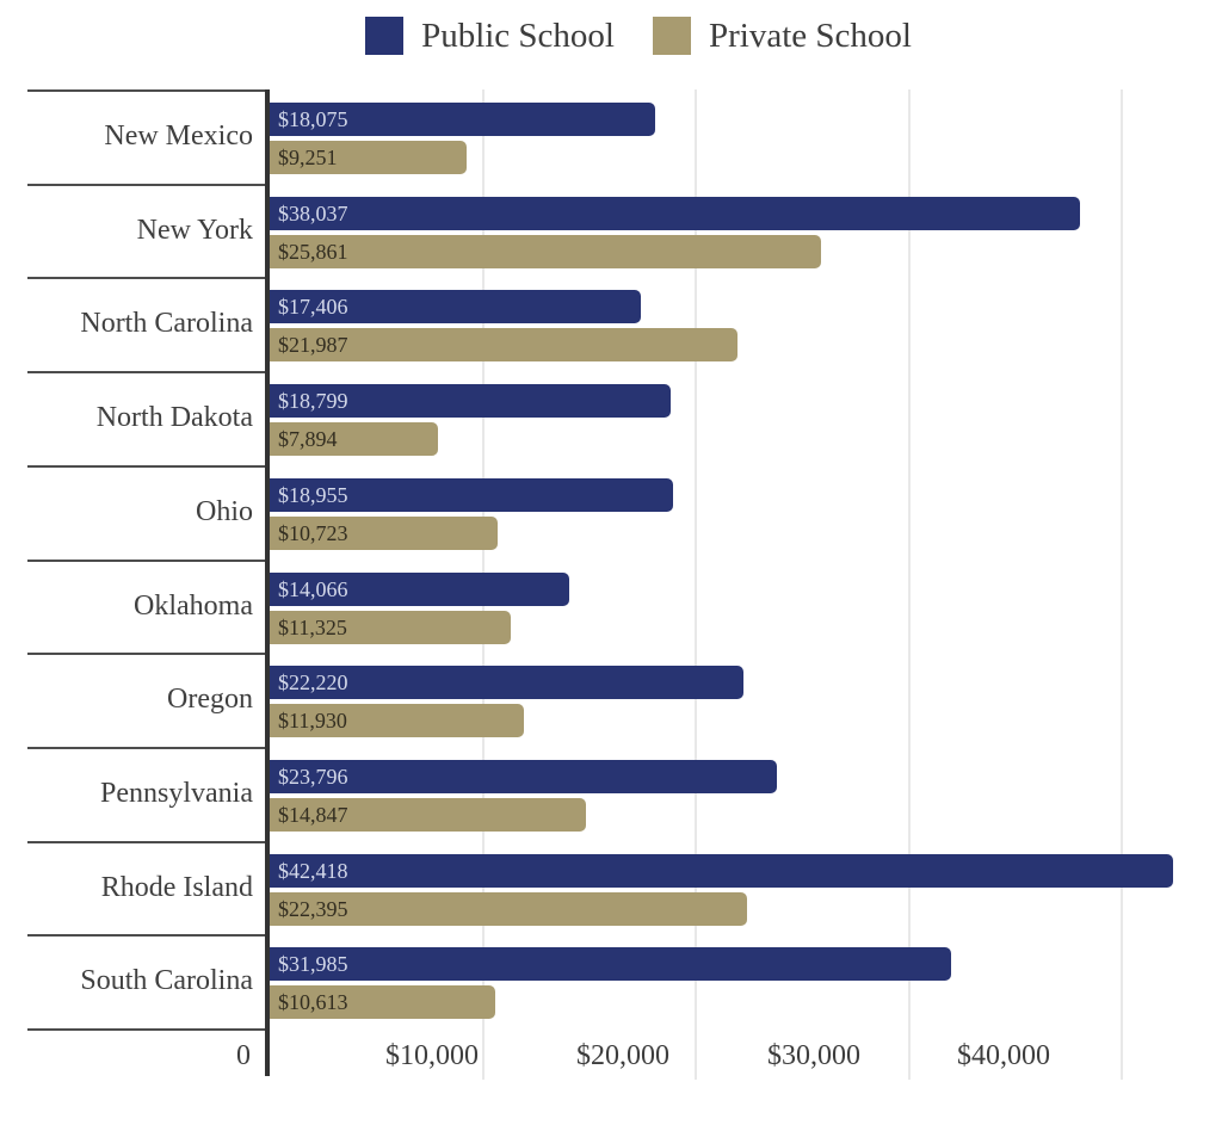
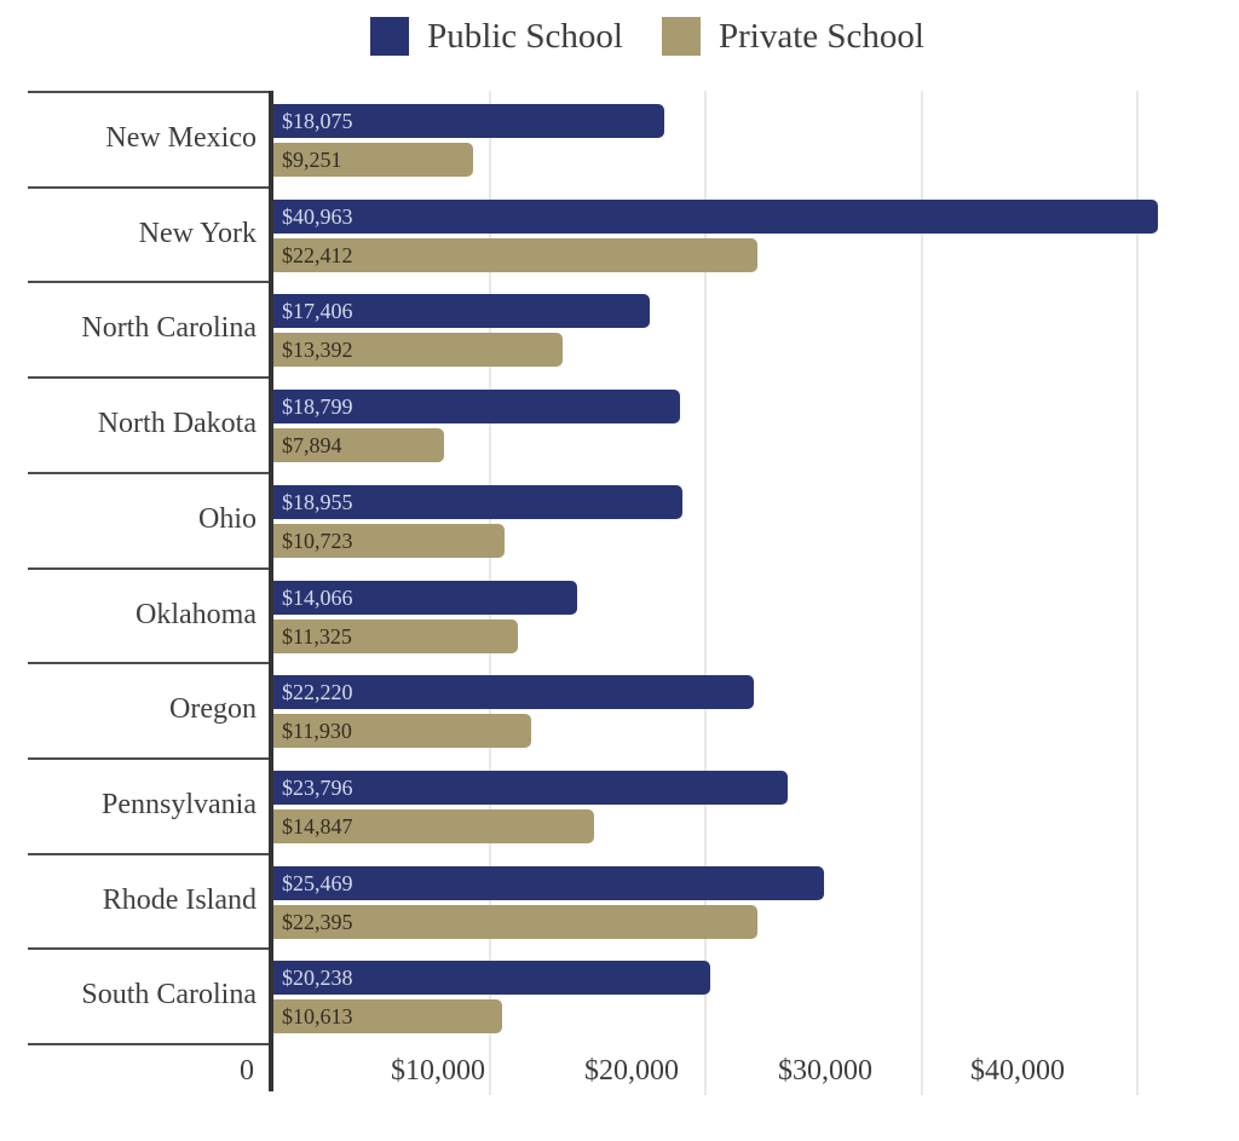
Public School/New York: $38,037 -> $40,963
Private School/New York: $25,861 -> $22,412
Private School/North Carolina: $21,987 -> $13,392
Public School/Rhode Island: $42,418 -> $25,469
Public School/South Carolina: $31,985 -> $20,238
